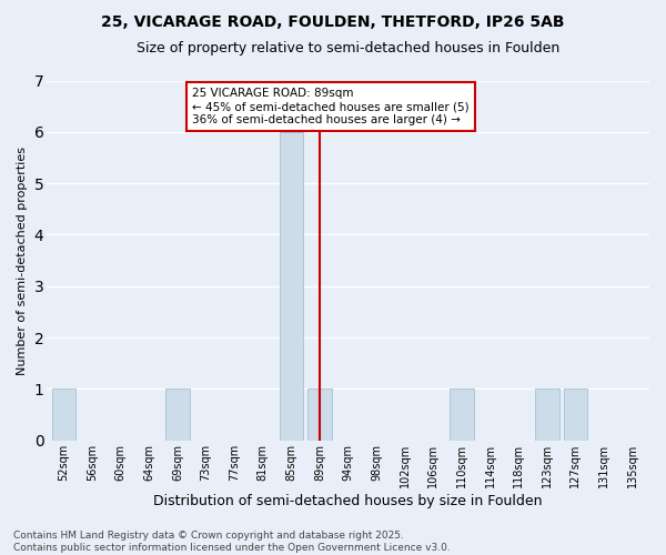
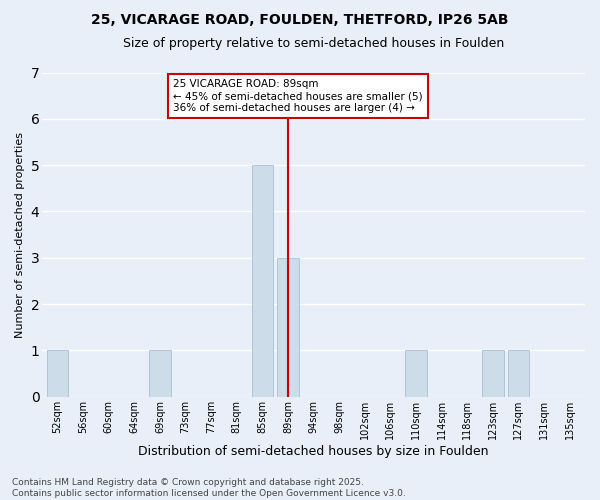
85sqm: 6 -> 5
89sqm: 1 -> 3
